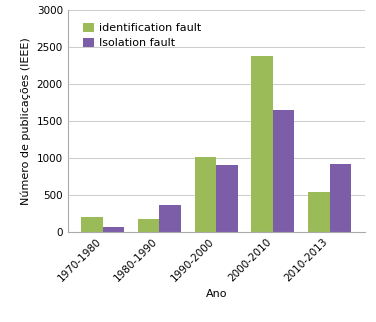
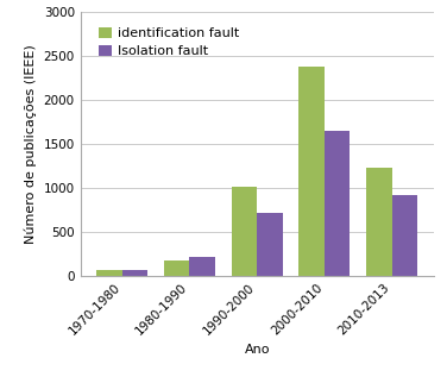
identification fault/1970-1980: 200 -> 60
Isolation fault/1980-1990: 360 -> 210
Isolation fault/1990-2000: 900 -> 710
identification fault/2010-2013: 540 -> 1230
